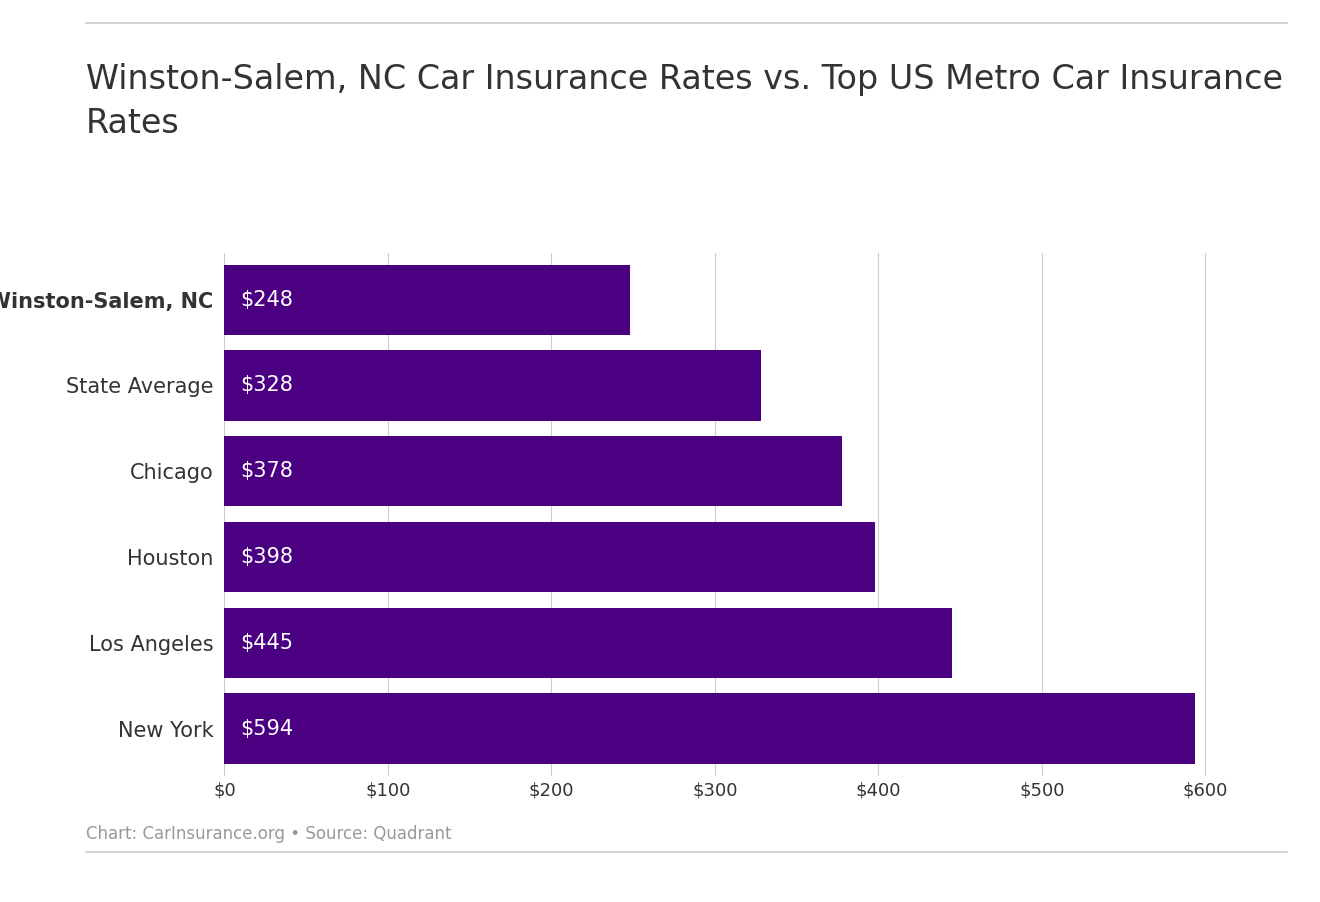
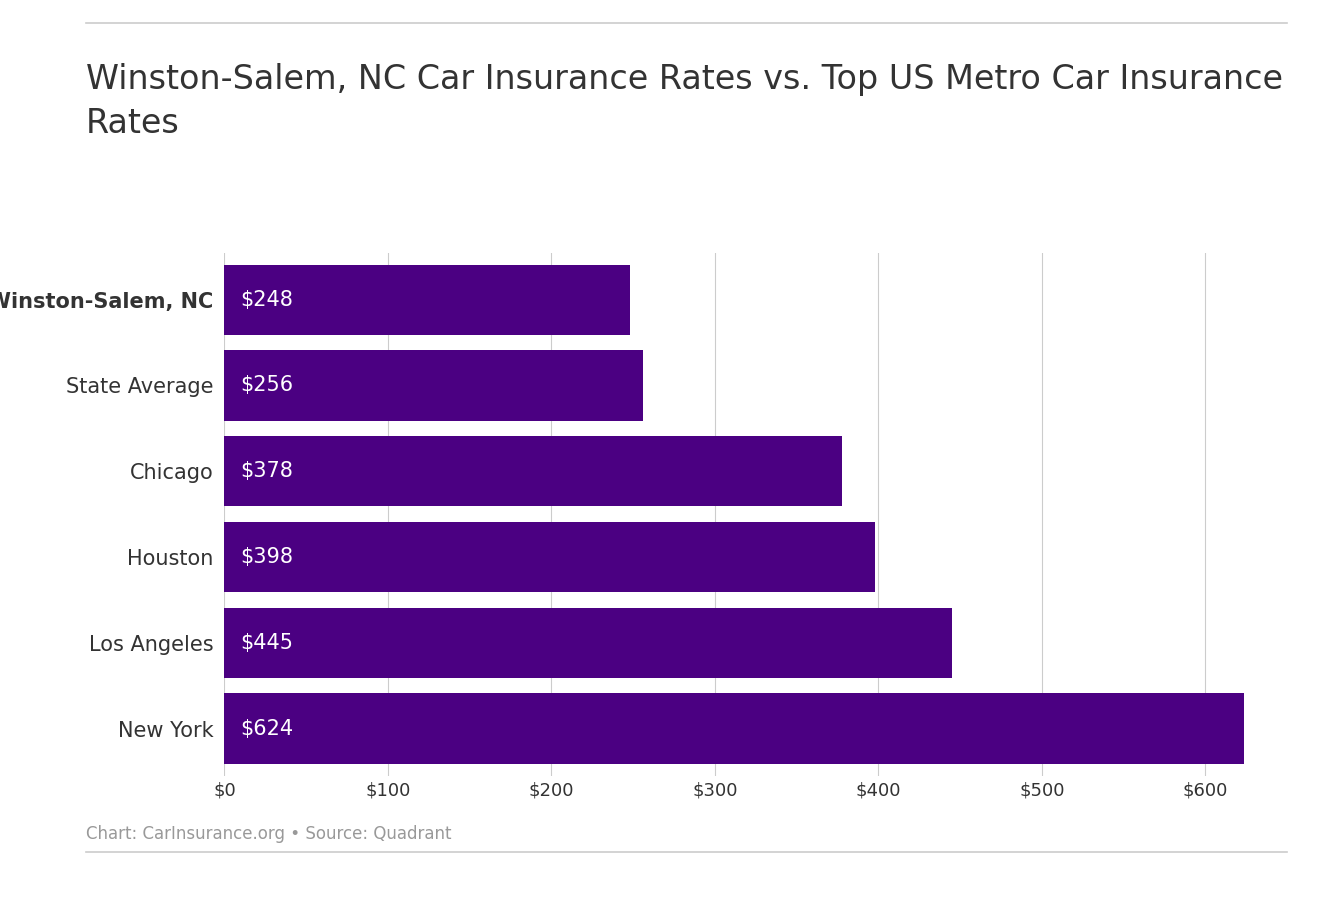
State Average: $328 -> $256
New York: $594 -> $624
